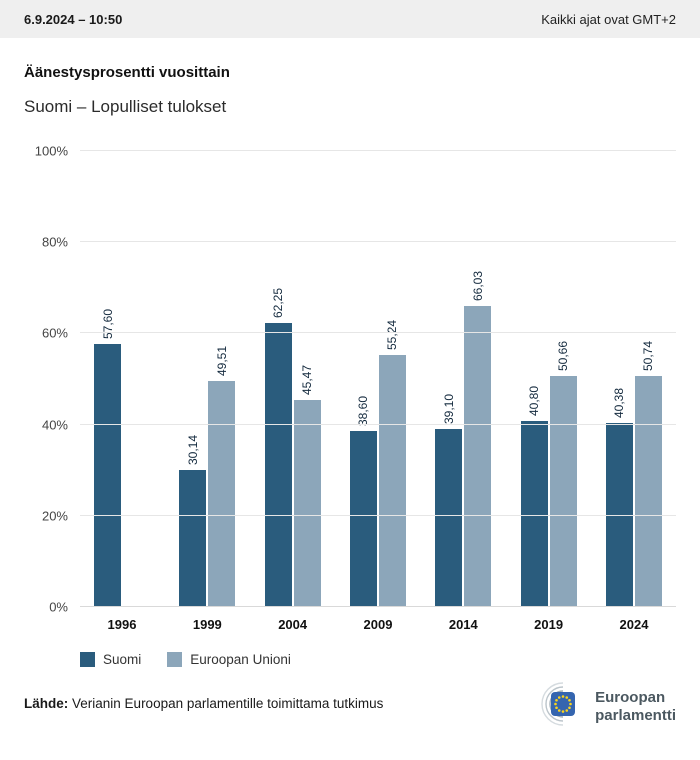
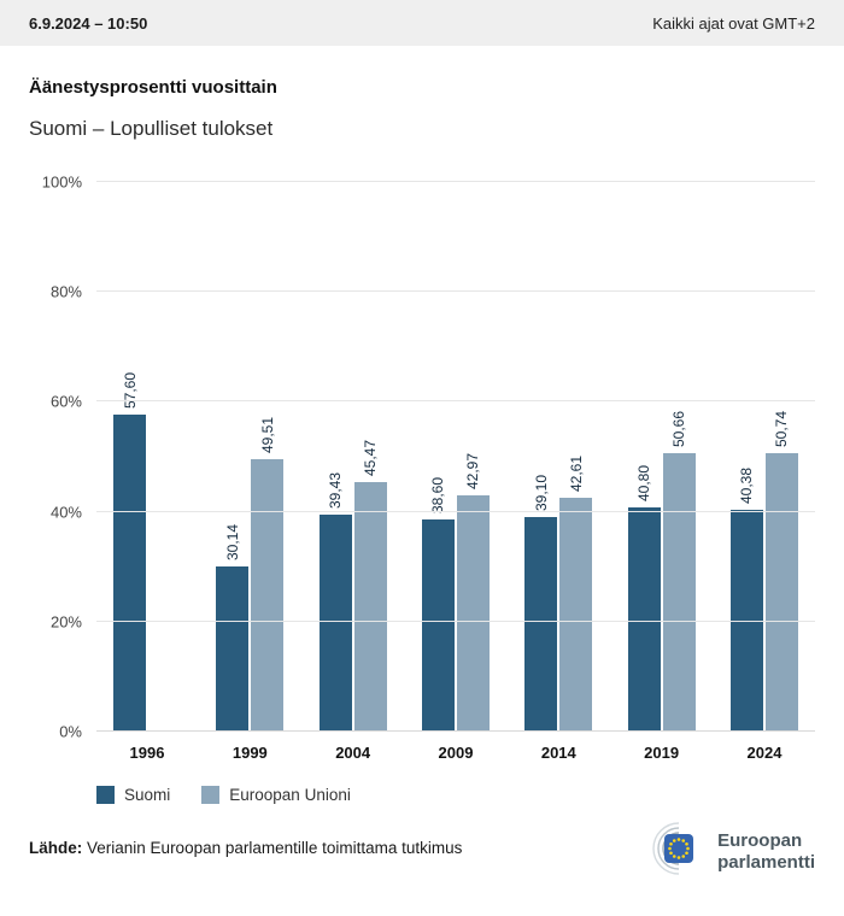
Suomi/2004: 62,25 -> 39,43
Euroopan Unioni/2009: 55,24 -> 42,97
Euroopan Unioni/2014: 66,03 -> 42,61
